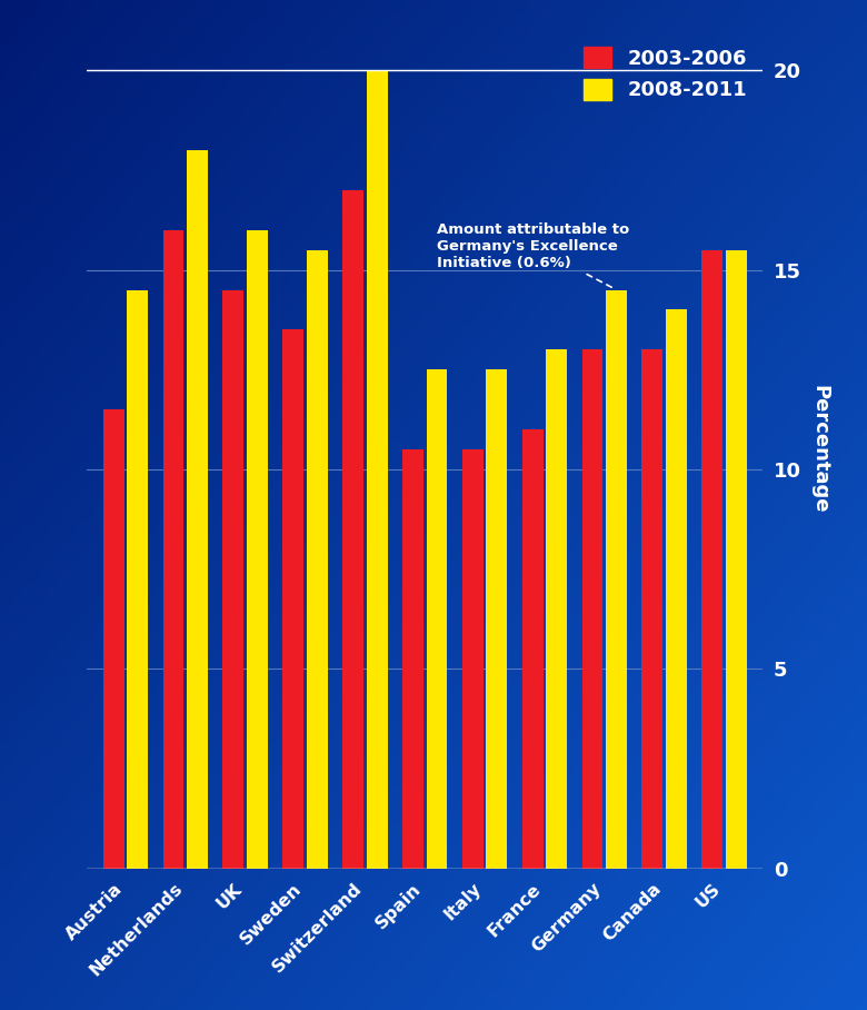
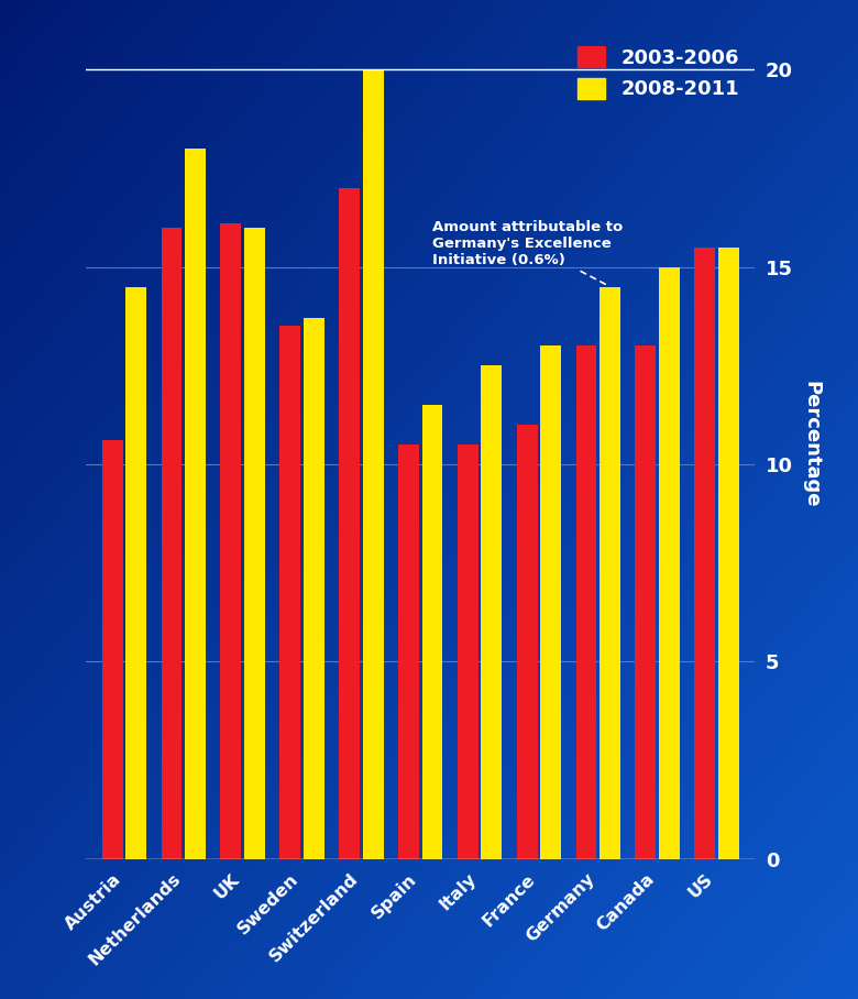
2003-2006/Austria: 11.5 -> 10.6
2003-2006/UK: 14.5 -> 16.1
2008-2011/Sweden: 15.5 -> 13.7
2008-2011/Spain: 12.5 -> 11.5
2008-2011/Canada: 14.0 -> 15.0
